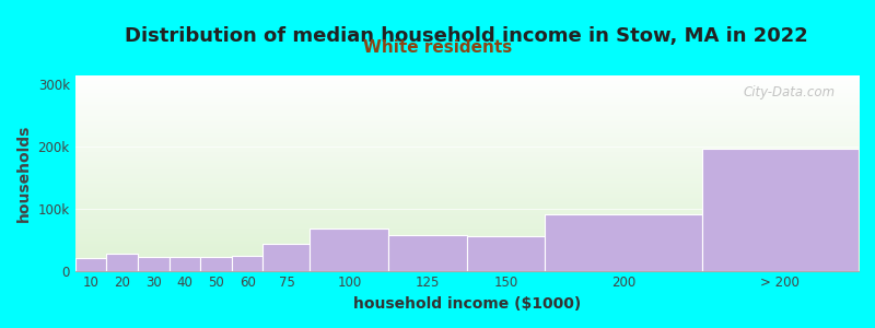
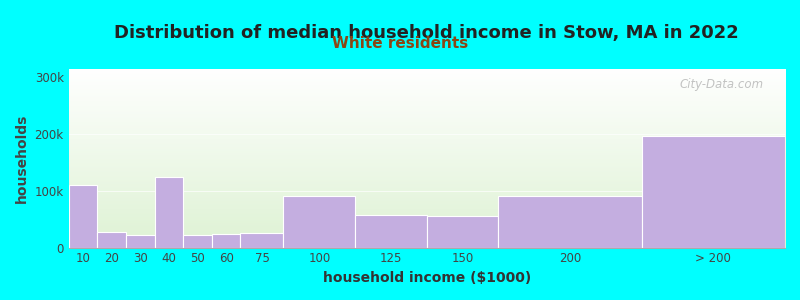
10: 20k -> 110k
40: 22k -> 124k
75: 43k -> 26k
100: 68k -> 90k
